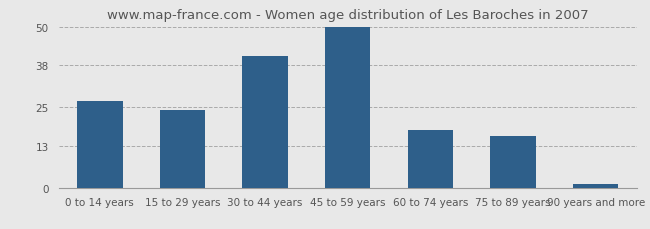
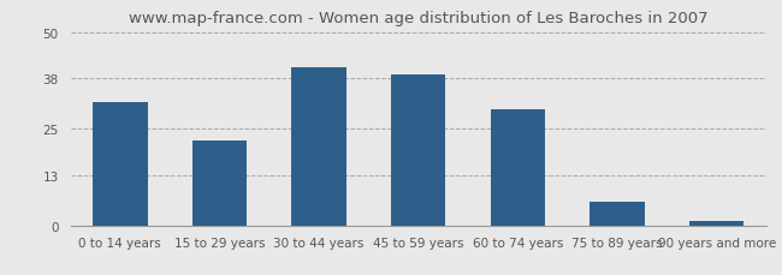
0 to 14 years: 27 -> 32
15 to 29 years: 24 -> 22
45 to 59 years: 50 -> 39
60 to 74 years: 18 -> 30
75 to 89 years: 16 -> 6
